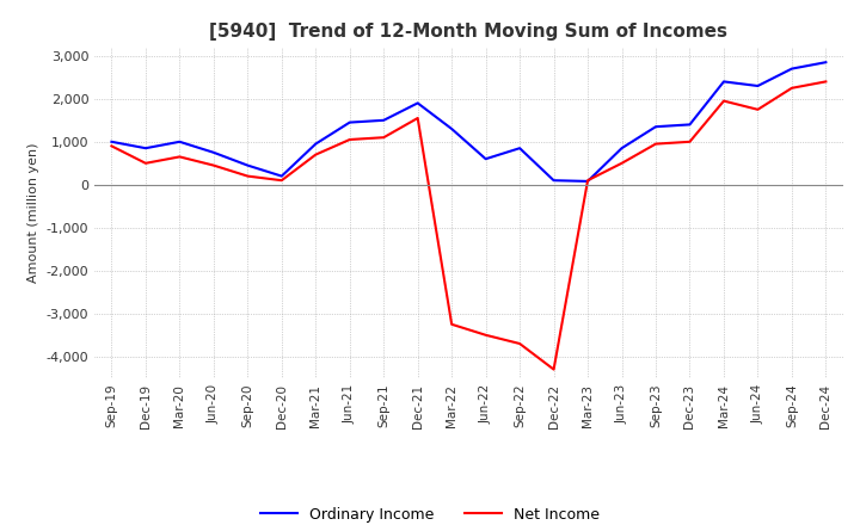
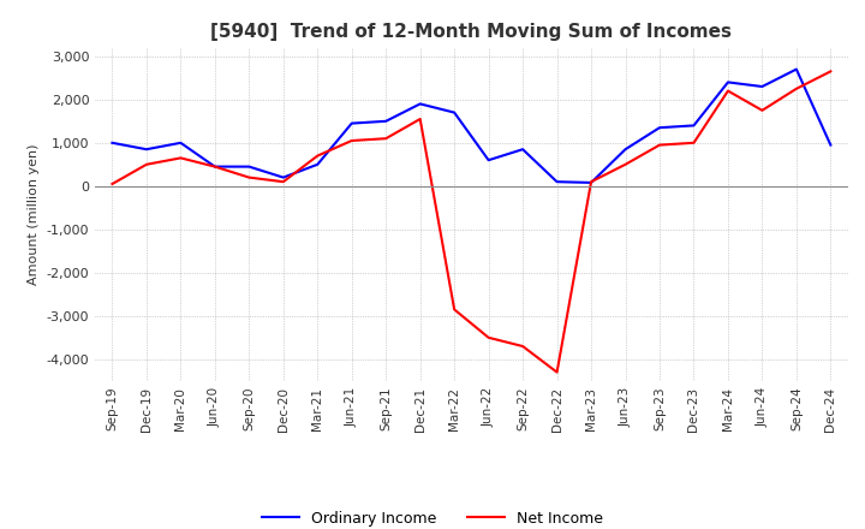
Net Income/Sep-19: 900 -> 50
Ordinary Income/Jun-20: 750 -> 450
Ordinary Income/Mar-21: 950 -> 500
Ordinary Income/Mar-22: 1,300 -> 1,700
Net Income/Mar-22: -3,250 -> -2,850
Net Income/Mar-24: 1,950 -> 2,200
Ordinary Income/Dec-24: 2,850 -> 950
Net Income/Dec-24: 2,400 -> 2,650
